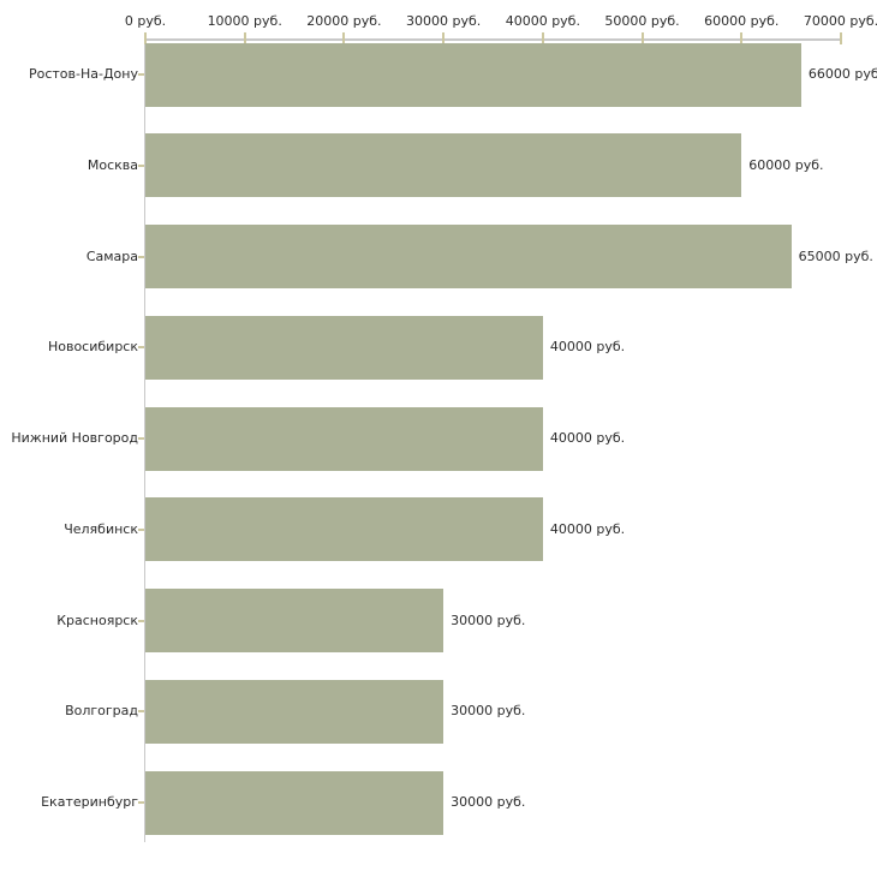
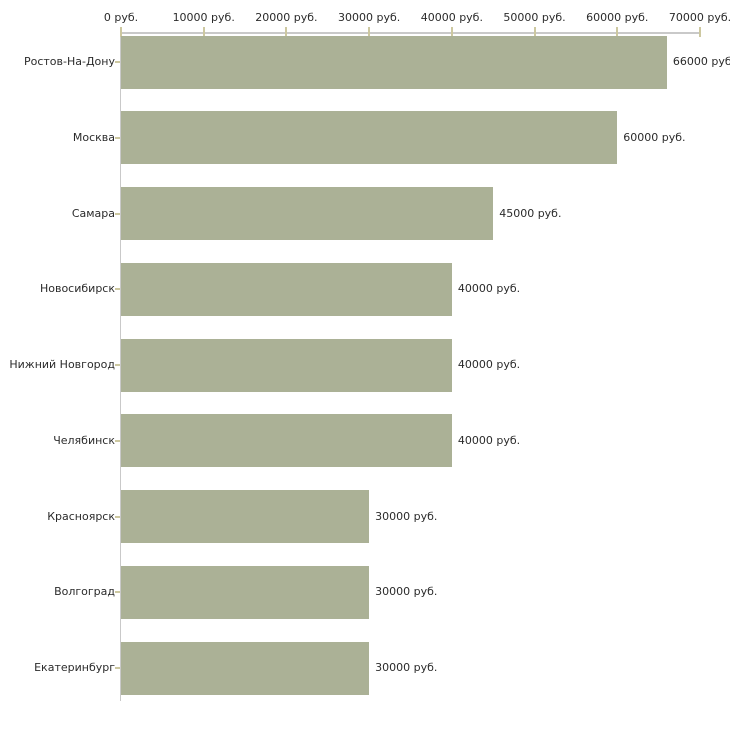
Самара: 65000 -> 45000
